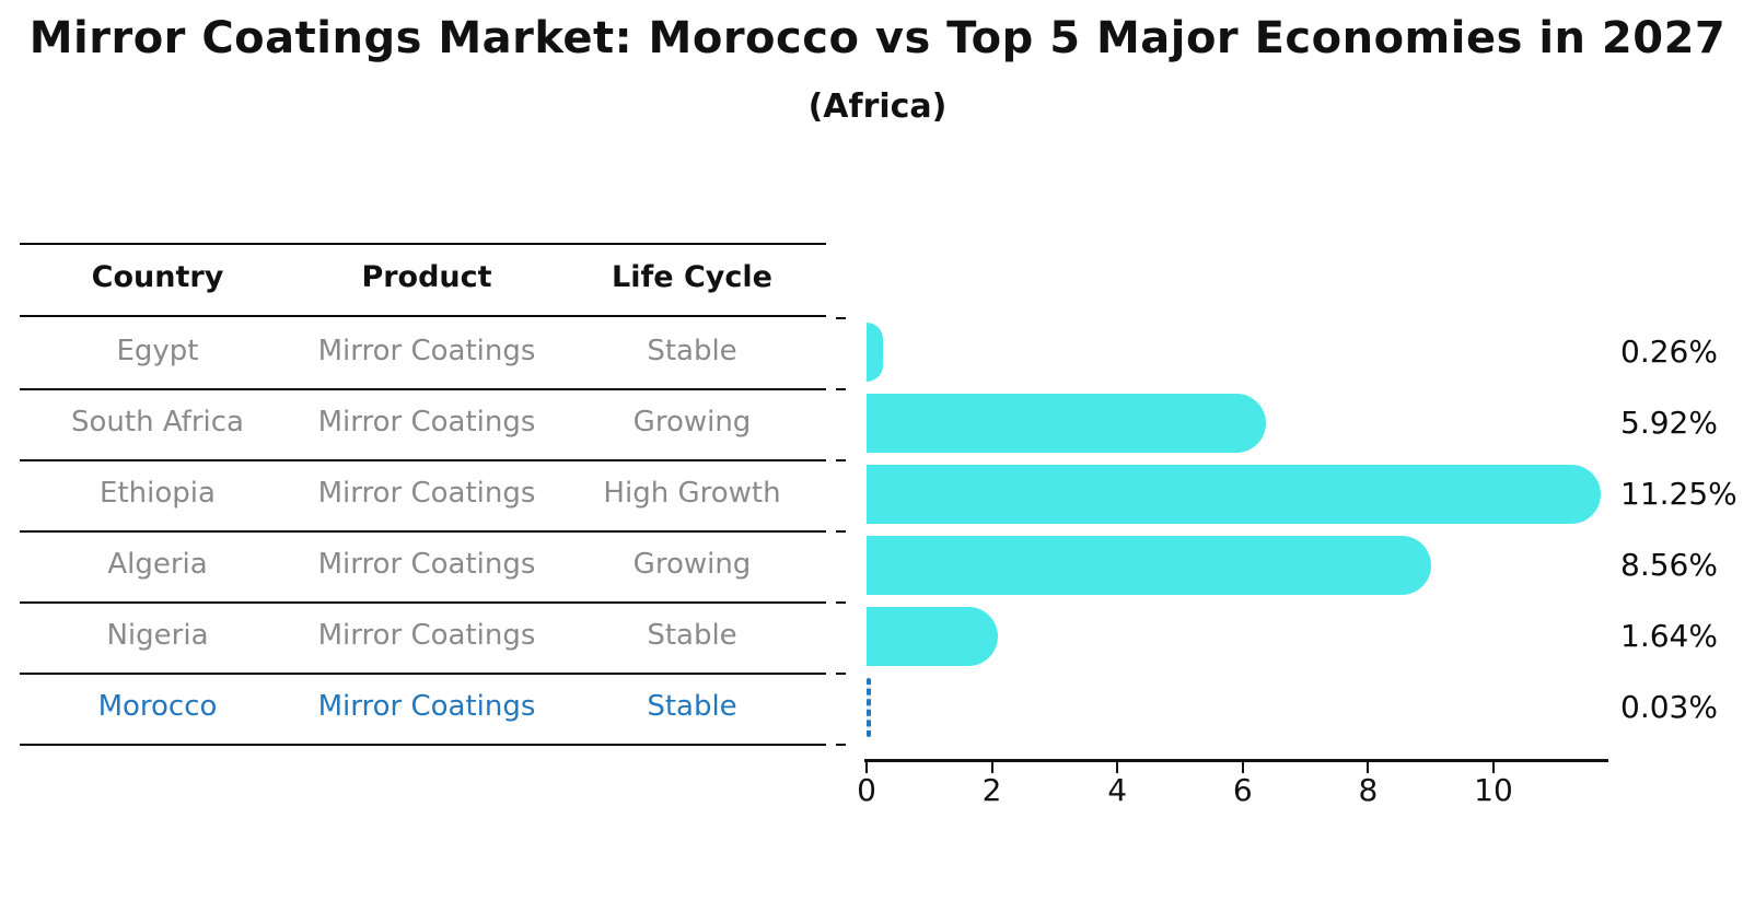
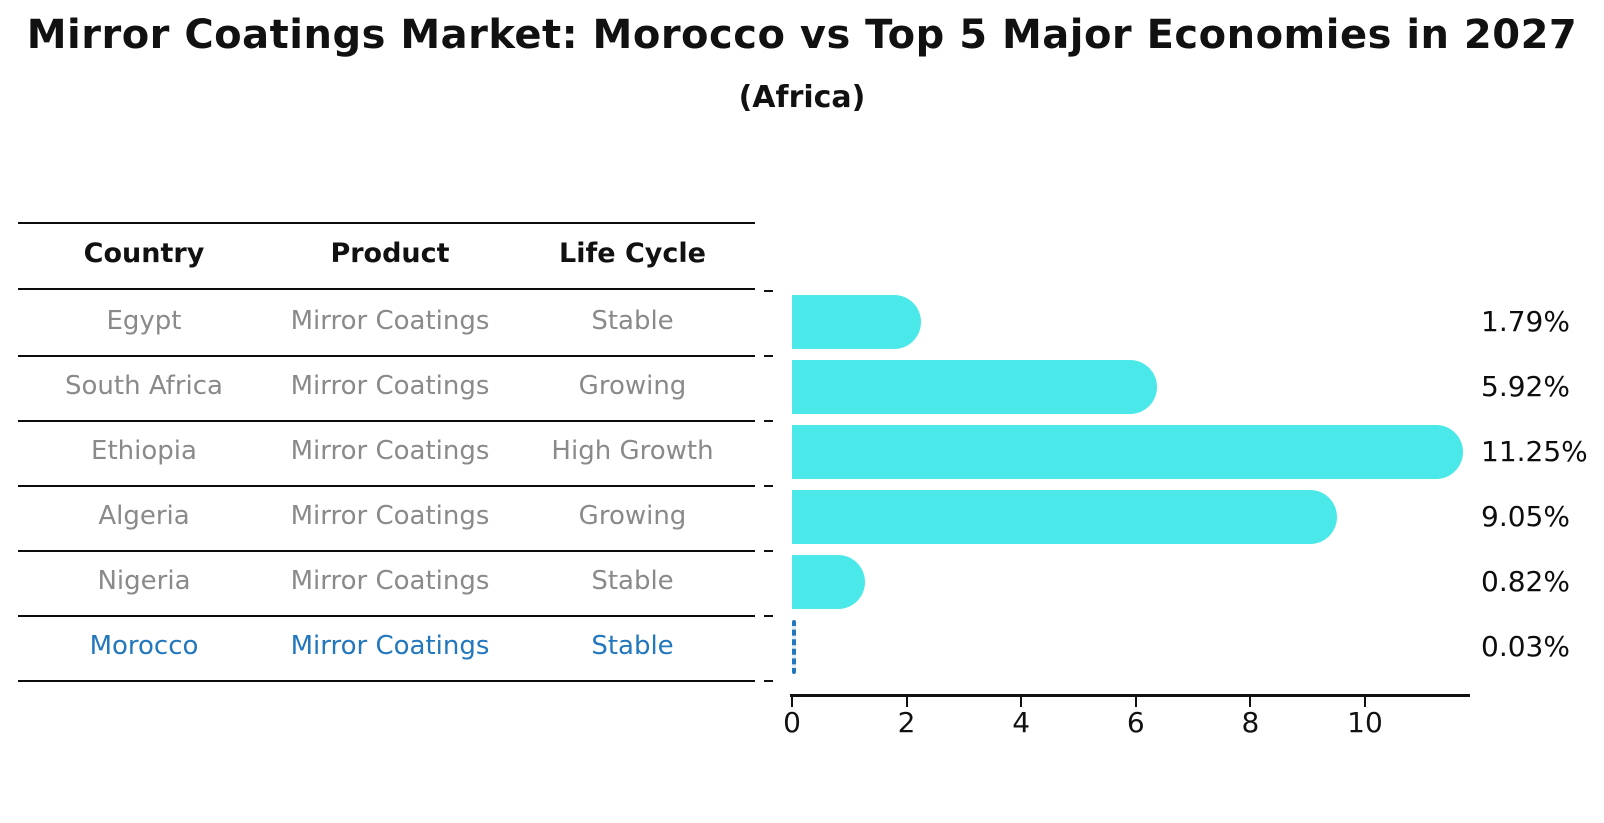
Egypt: 0.26% -> 1.79%
Algeria: 8.56% -> 9.05%
Nigeria: 1.64% -> 0.82%
